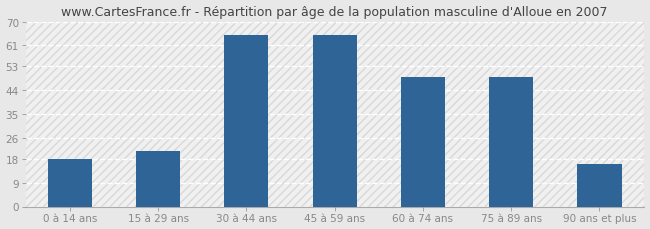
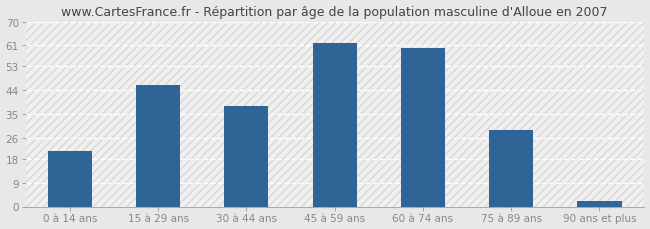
0 à 14 ans: 18 -> 21
15 à 29 ans: 21 -> 46
30 à 44 ans: 65 -> 38
45 à 59 ans: 65 -> 62
60 à 74 ans: 49 -> 60
75 à 89 ans: 49 -> 29
90 ans et plus: 16 -> 2
